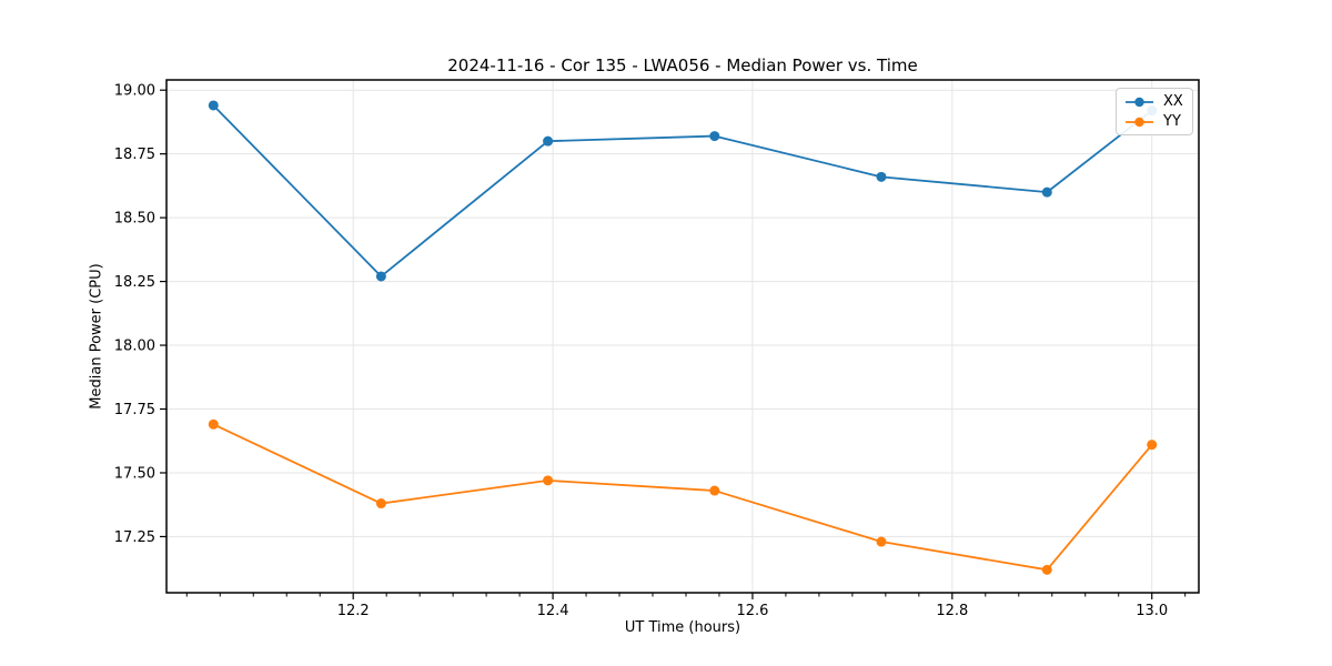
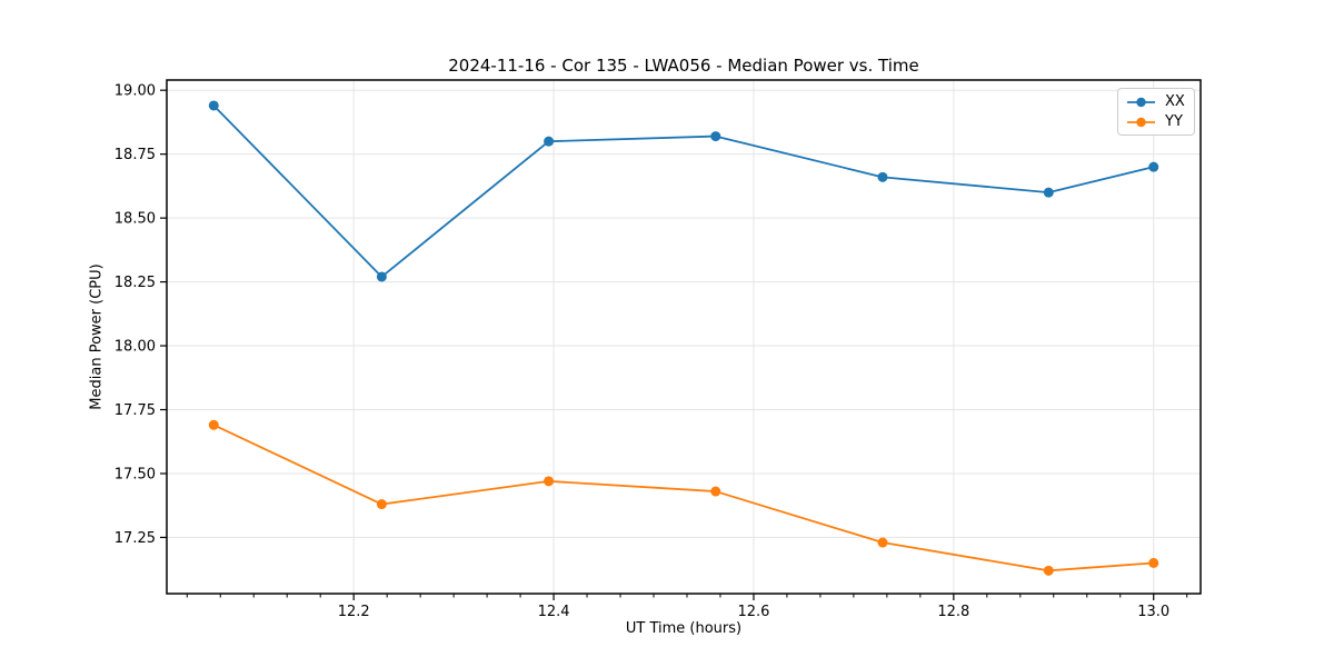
XX/13.0: 18.92 -> 18.70
YY/13.0: 17.61 -> 17.15
